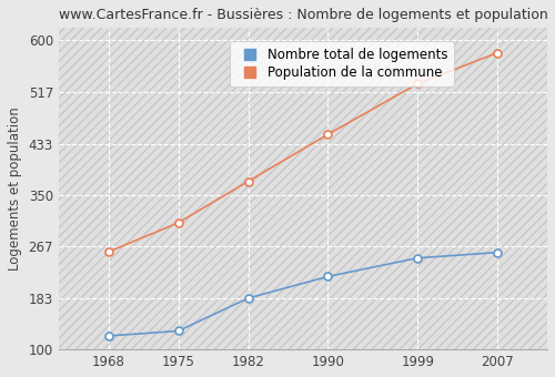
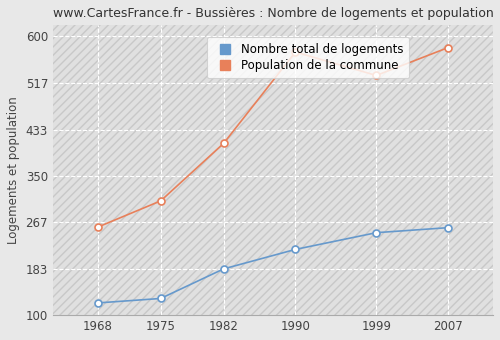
Population de la commune/1982: 372 -> 408
Population de la commune/1990: 448 -> 572
